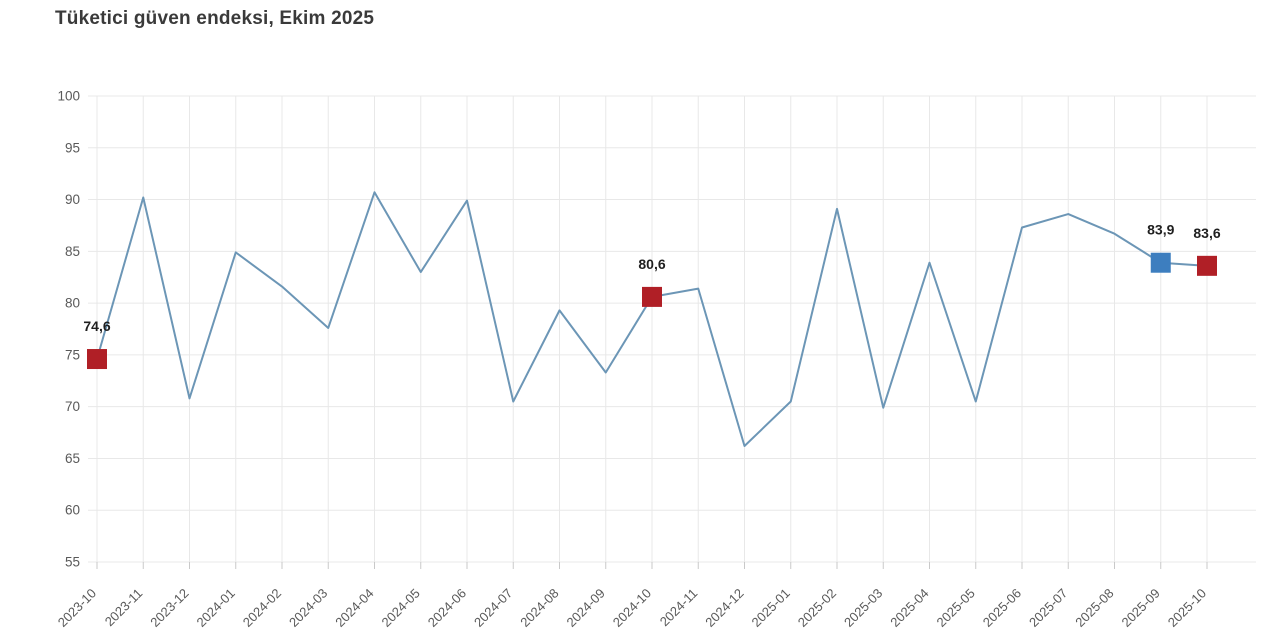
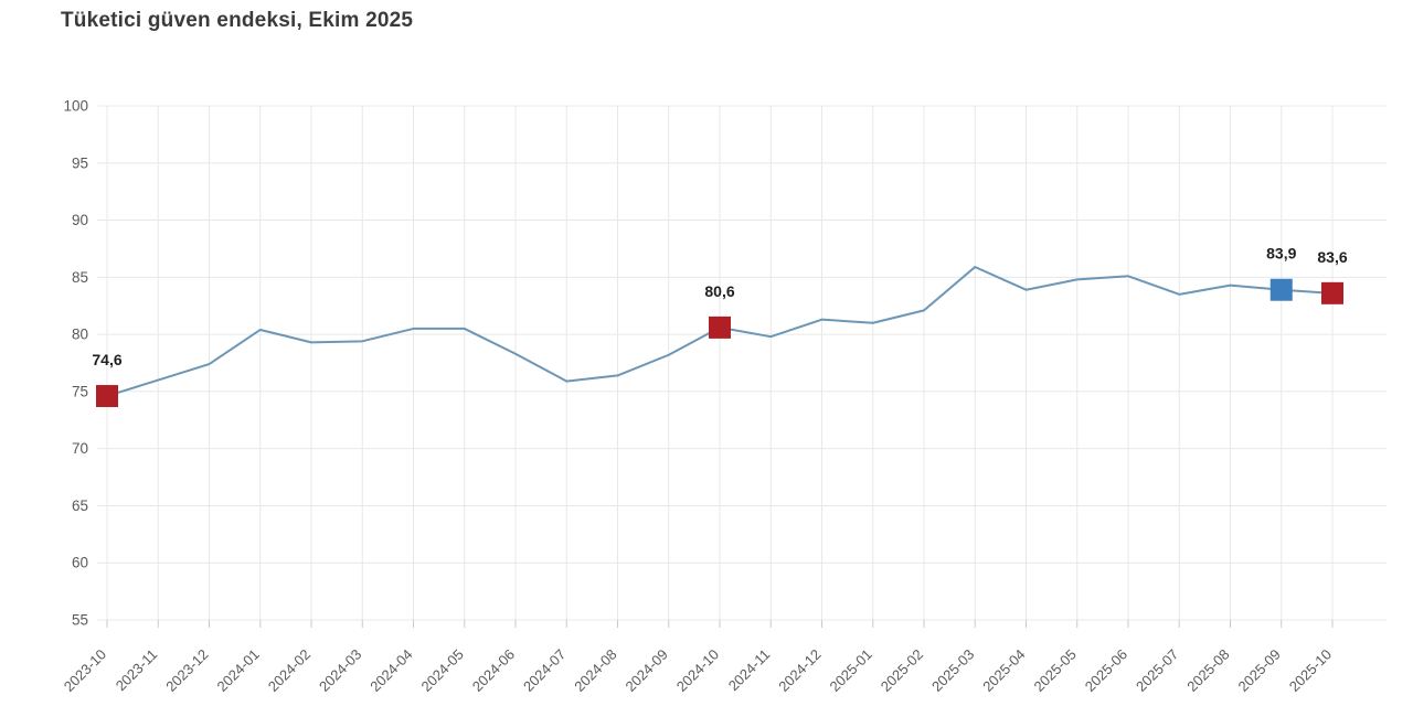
2023-11: 90.2 -> 76.0
2023-12: 70.8 -> 77.4
2024-01: 84.9 -> 80.4
2024-02: 81.6 -> 79.3
2024-03: 77.6 -> 79.4
2024-04: 90.7 -> 80.5
2024-05: 83.0 -> 80.5
2024-06: 89.9 -> 78.3
2024-07: 70.5 -> 75.9
2024-08: 79.3 -> 76.4
2024-09: 73.3 -> 78.2
2024-11: 81.4 -> 79.8
2024-12: 66.2 -> 81.3
2025-01: 70.5 -> 81.0
2025-02: 89.1 -> 82.1
2025-03: 69.9 -> 85.9
2025-05: 70.5 -> 84.8
2025-06: 87.3 -> 85.1
2025-07: 88.6 -> 83.5
2025-08: 86.7 -> 84.3
